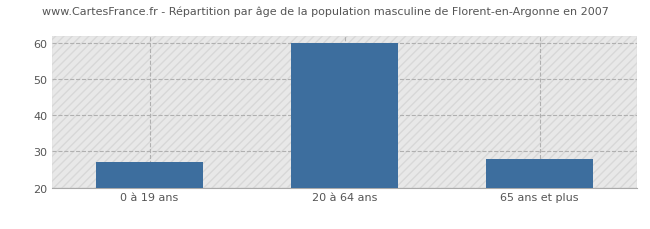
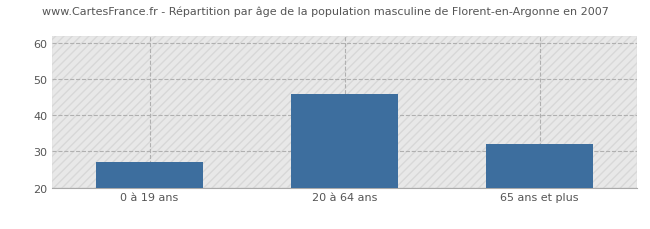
20 à 64 ans: 60 -> 46
65 ans et plus: 28 -> 32
